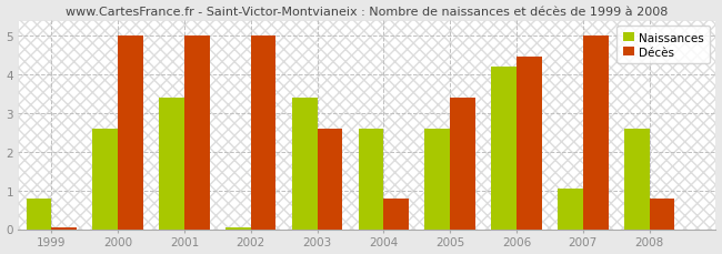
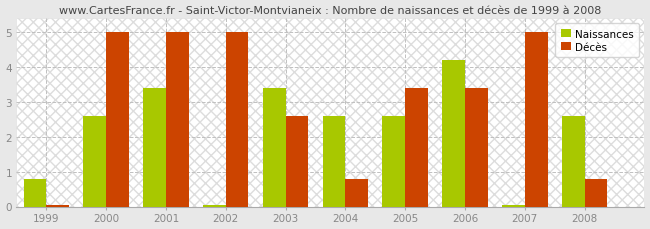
Décès/2006: 4.45 -> 3.40
Naissances/2007: 1.05 -> 0.05
